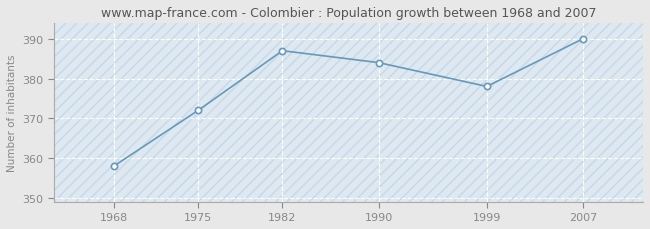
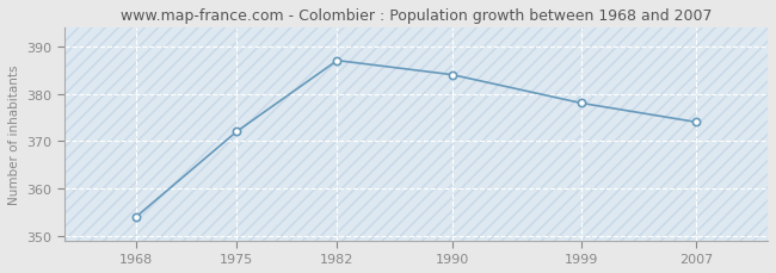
1968: 358 -> 354
2007: 390 -> 374
